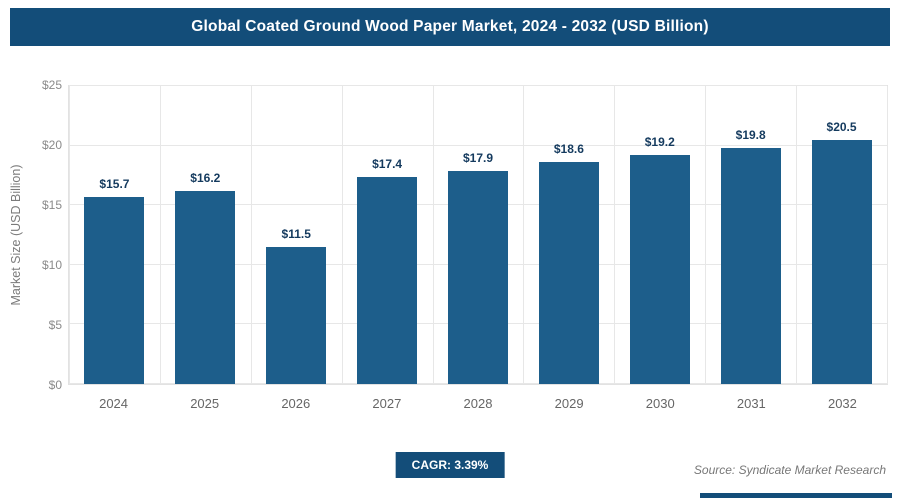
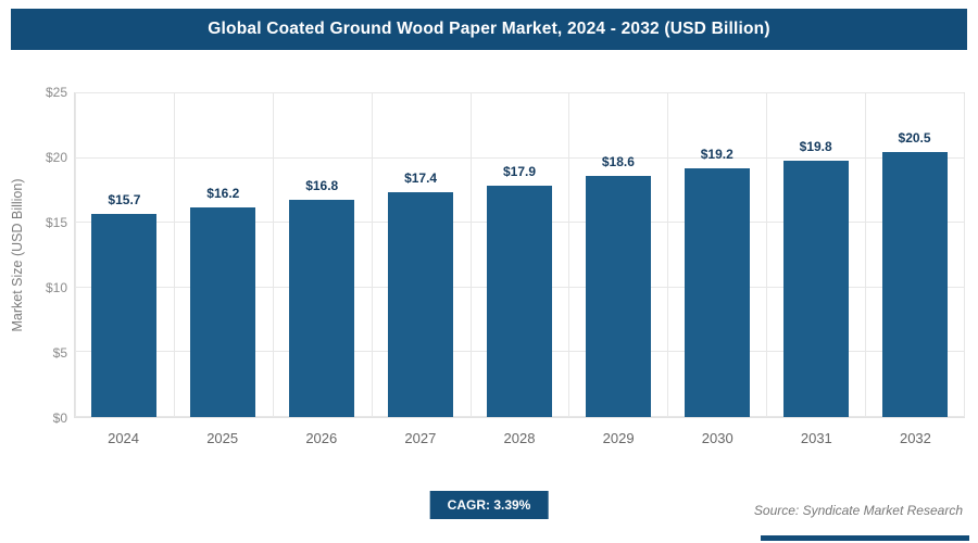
2026: $11.5 -> $16.8
